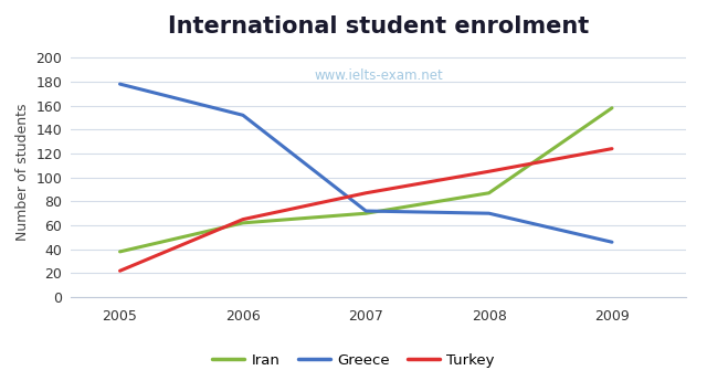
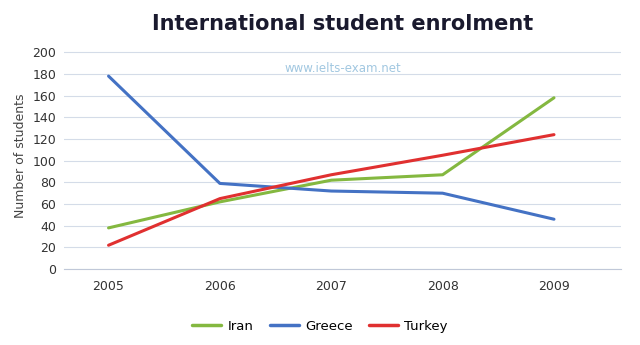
Greece/2006: 152 -> 79
Iran/2007: 70 -> 82
